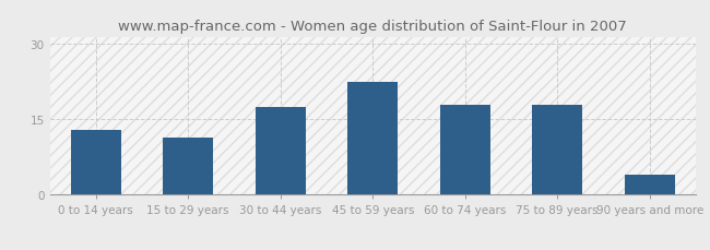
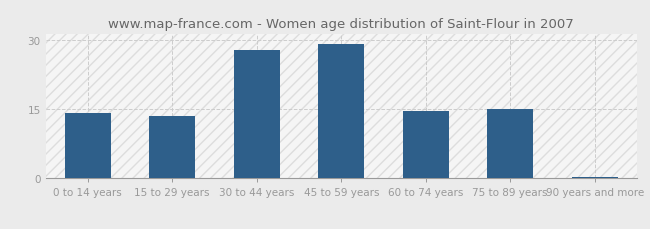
0 to 14 years: 13.0 -> 14.3
15 to 29 years: 11.5 -> 13.5
30 to 44 years: 17.5 -> 28.0
45 to 59 years: 22.5 -> 29.3
60 to 74 years: 18.0 -> 14.7
75 to 89 years: 18.0 -> 15.1
90 years and more: 4.0 -> 0.4
